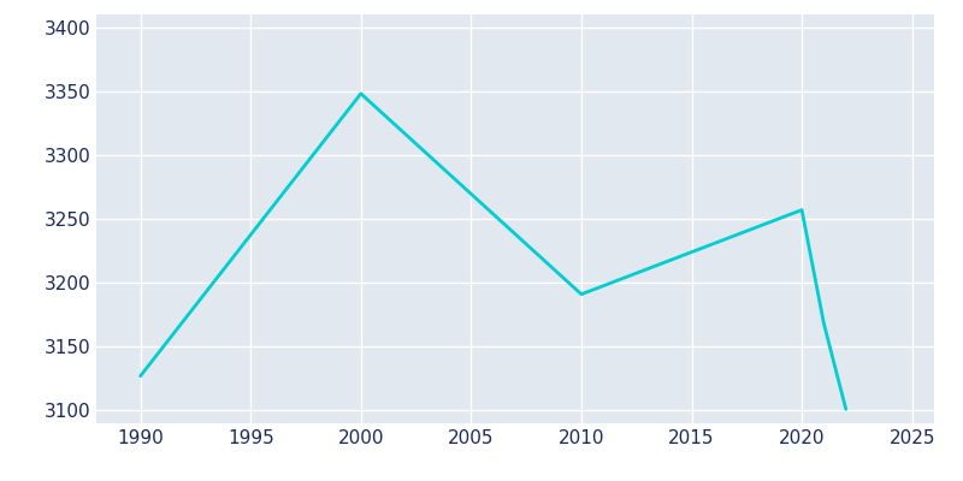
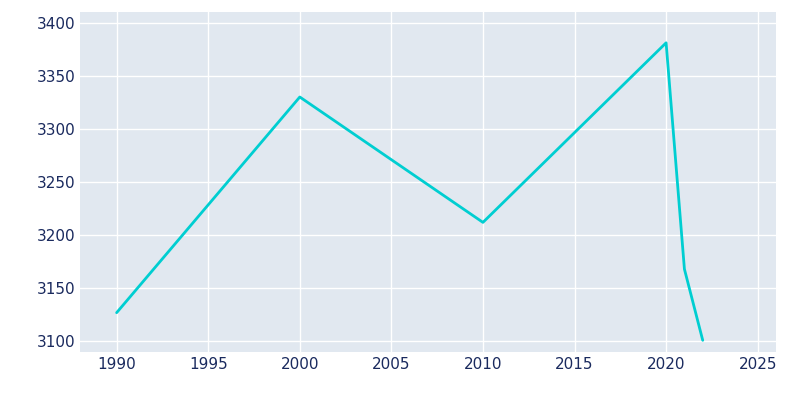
2000: 3348 -> 3330
2010: 3191 -> 3212
2020: 3257 -> 3381
